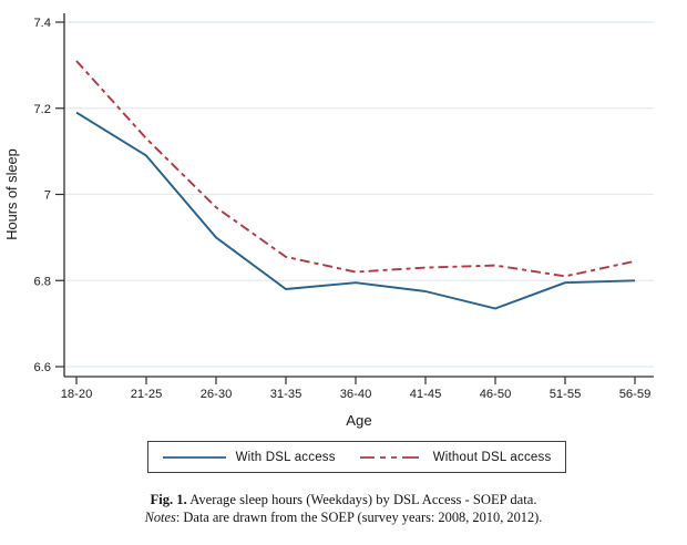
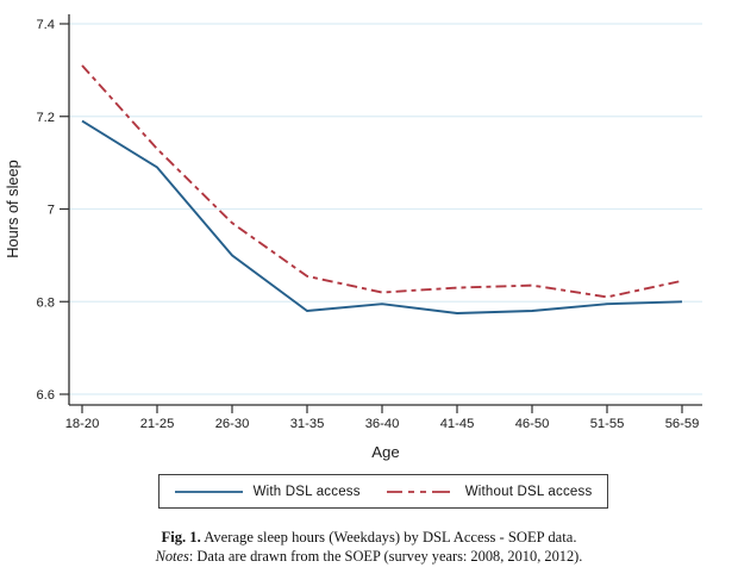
With DSL access/46-50: 6.74 -> 6.78
